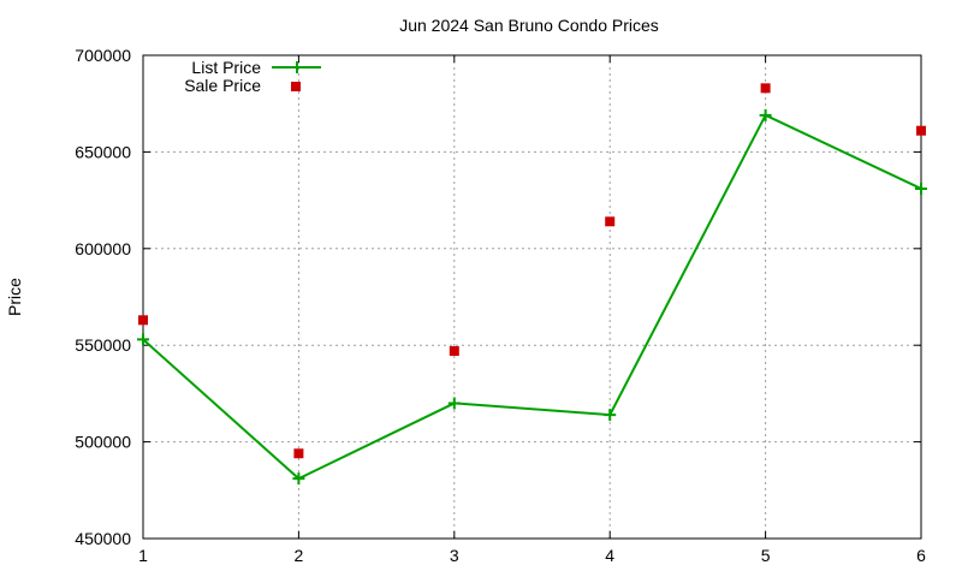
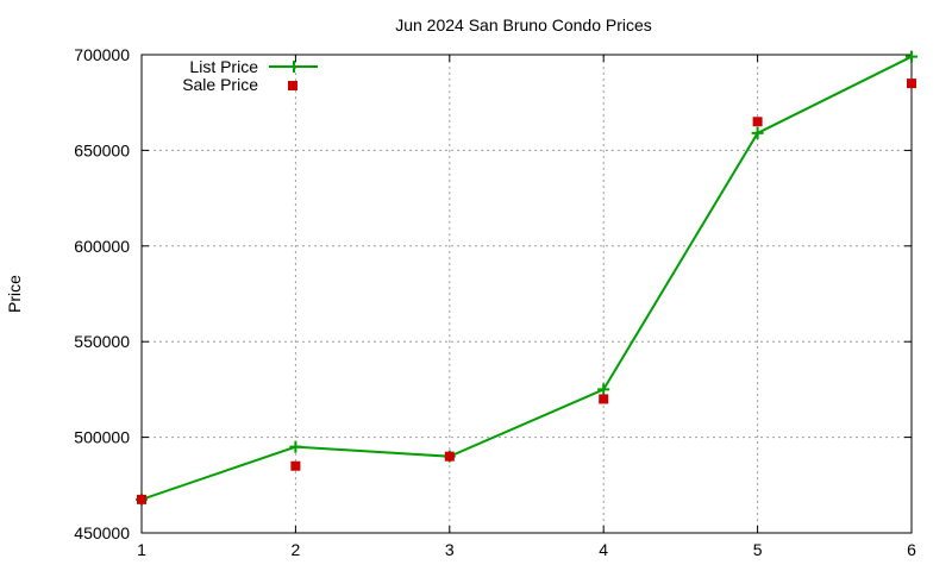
List Price/1: 553000 -> 468000
Sale Price/1: 563000 -> 468000
List Price/2: 481000 -> 495000
Sale Price/2: 494000 -> 485000
List Price/3: 520000 -> 490000
Sale Price/3: 547000 -> 490000
List Price/4: 514000 -> 525000
Sale Price/4: 614000 -> 520000
List Price/5: 669000 -> 659000
Sale Price/5: 683000 -> 665000
List Price/6: 631000 -> 699000
Sale Price/6: 661000 -> 685000
